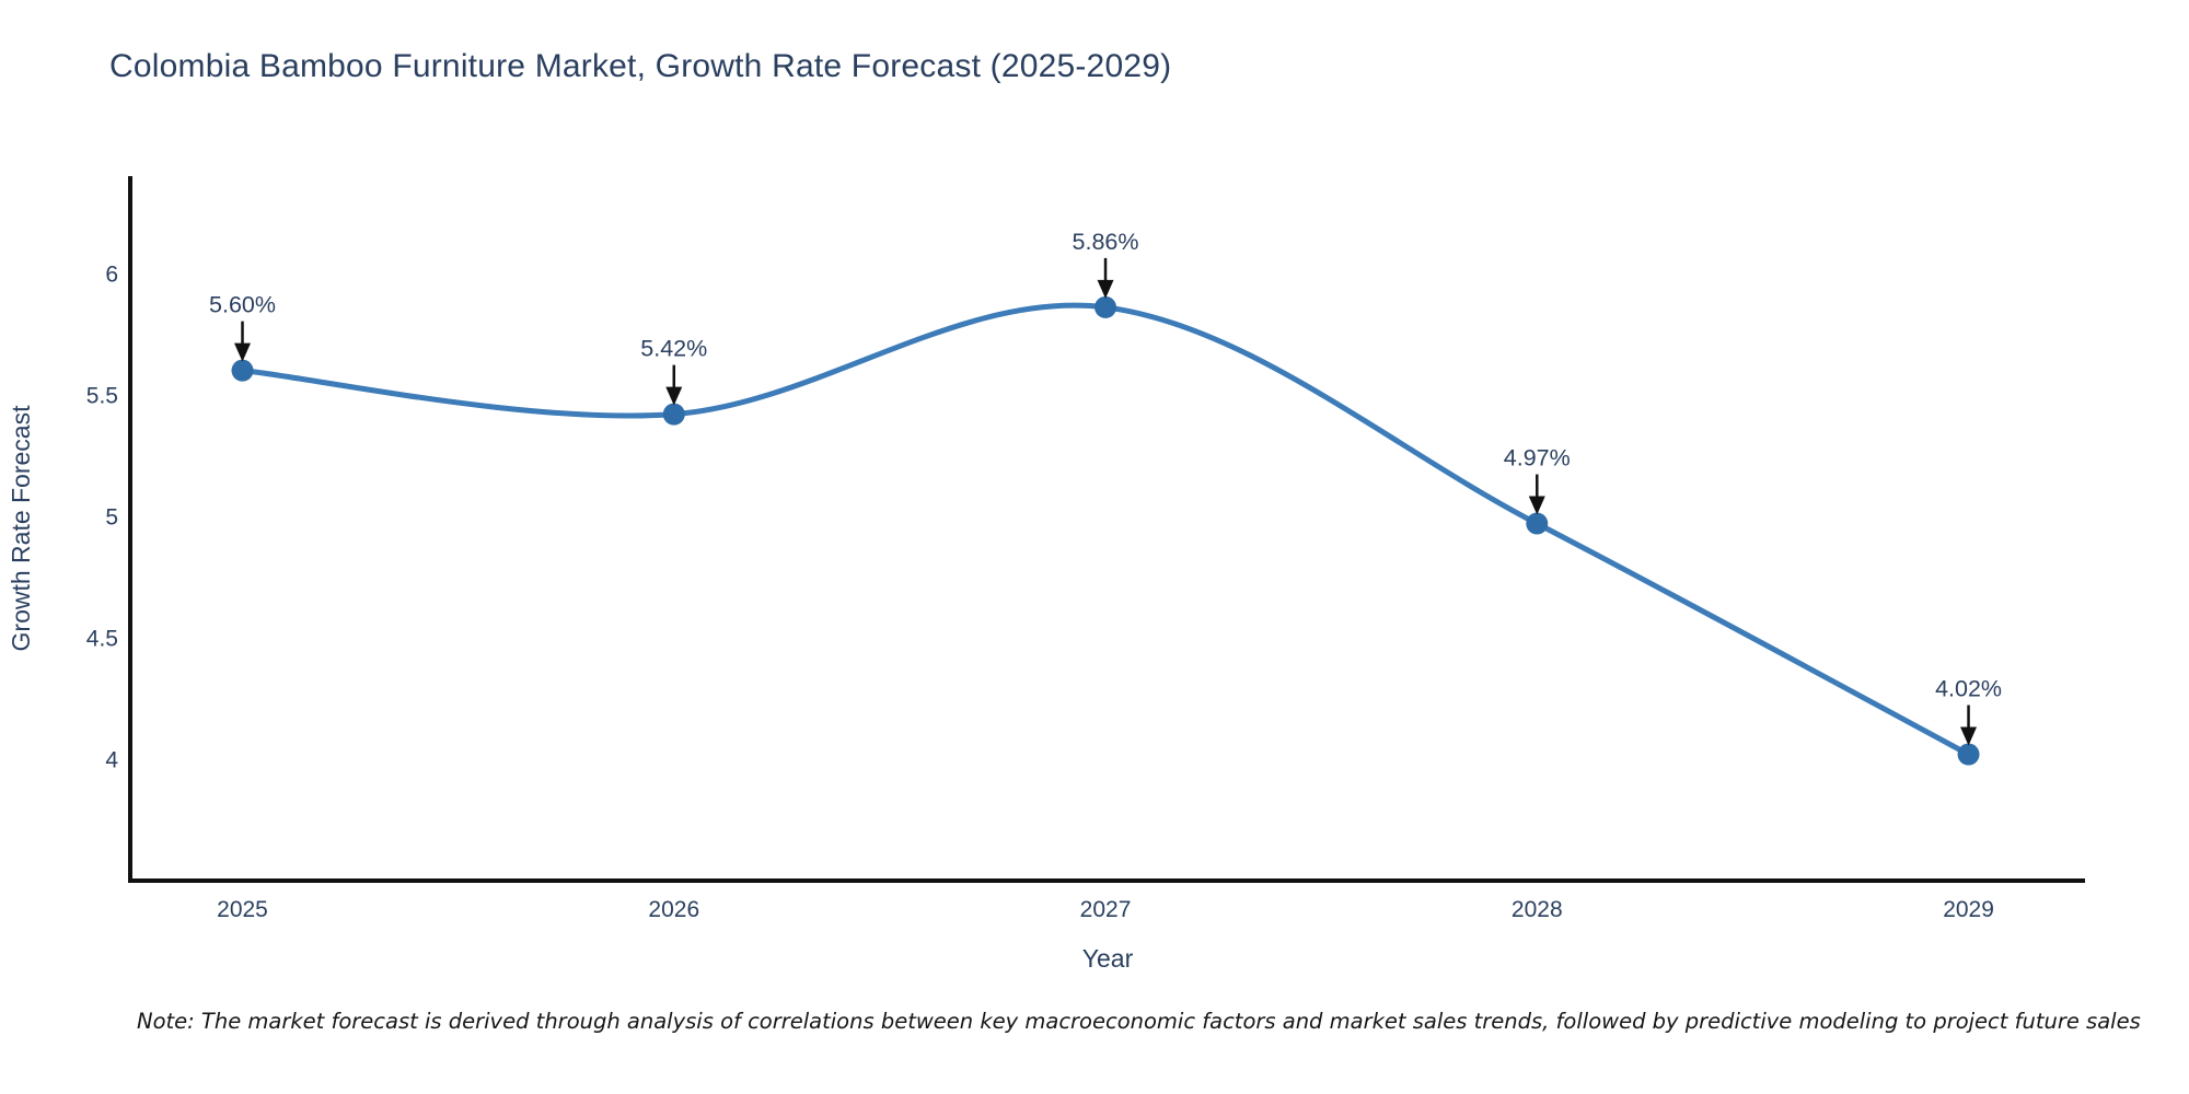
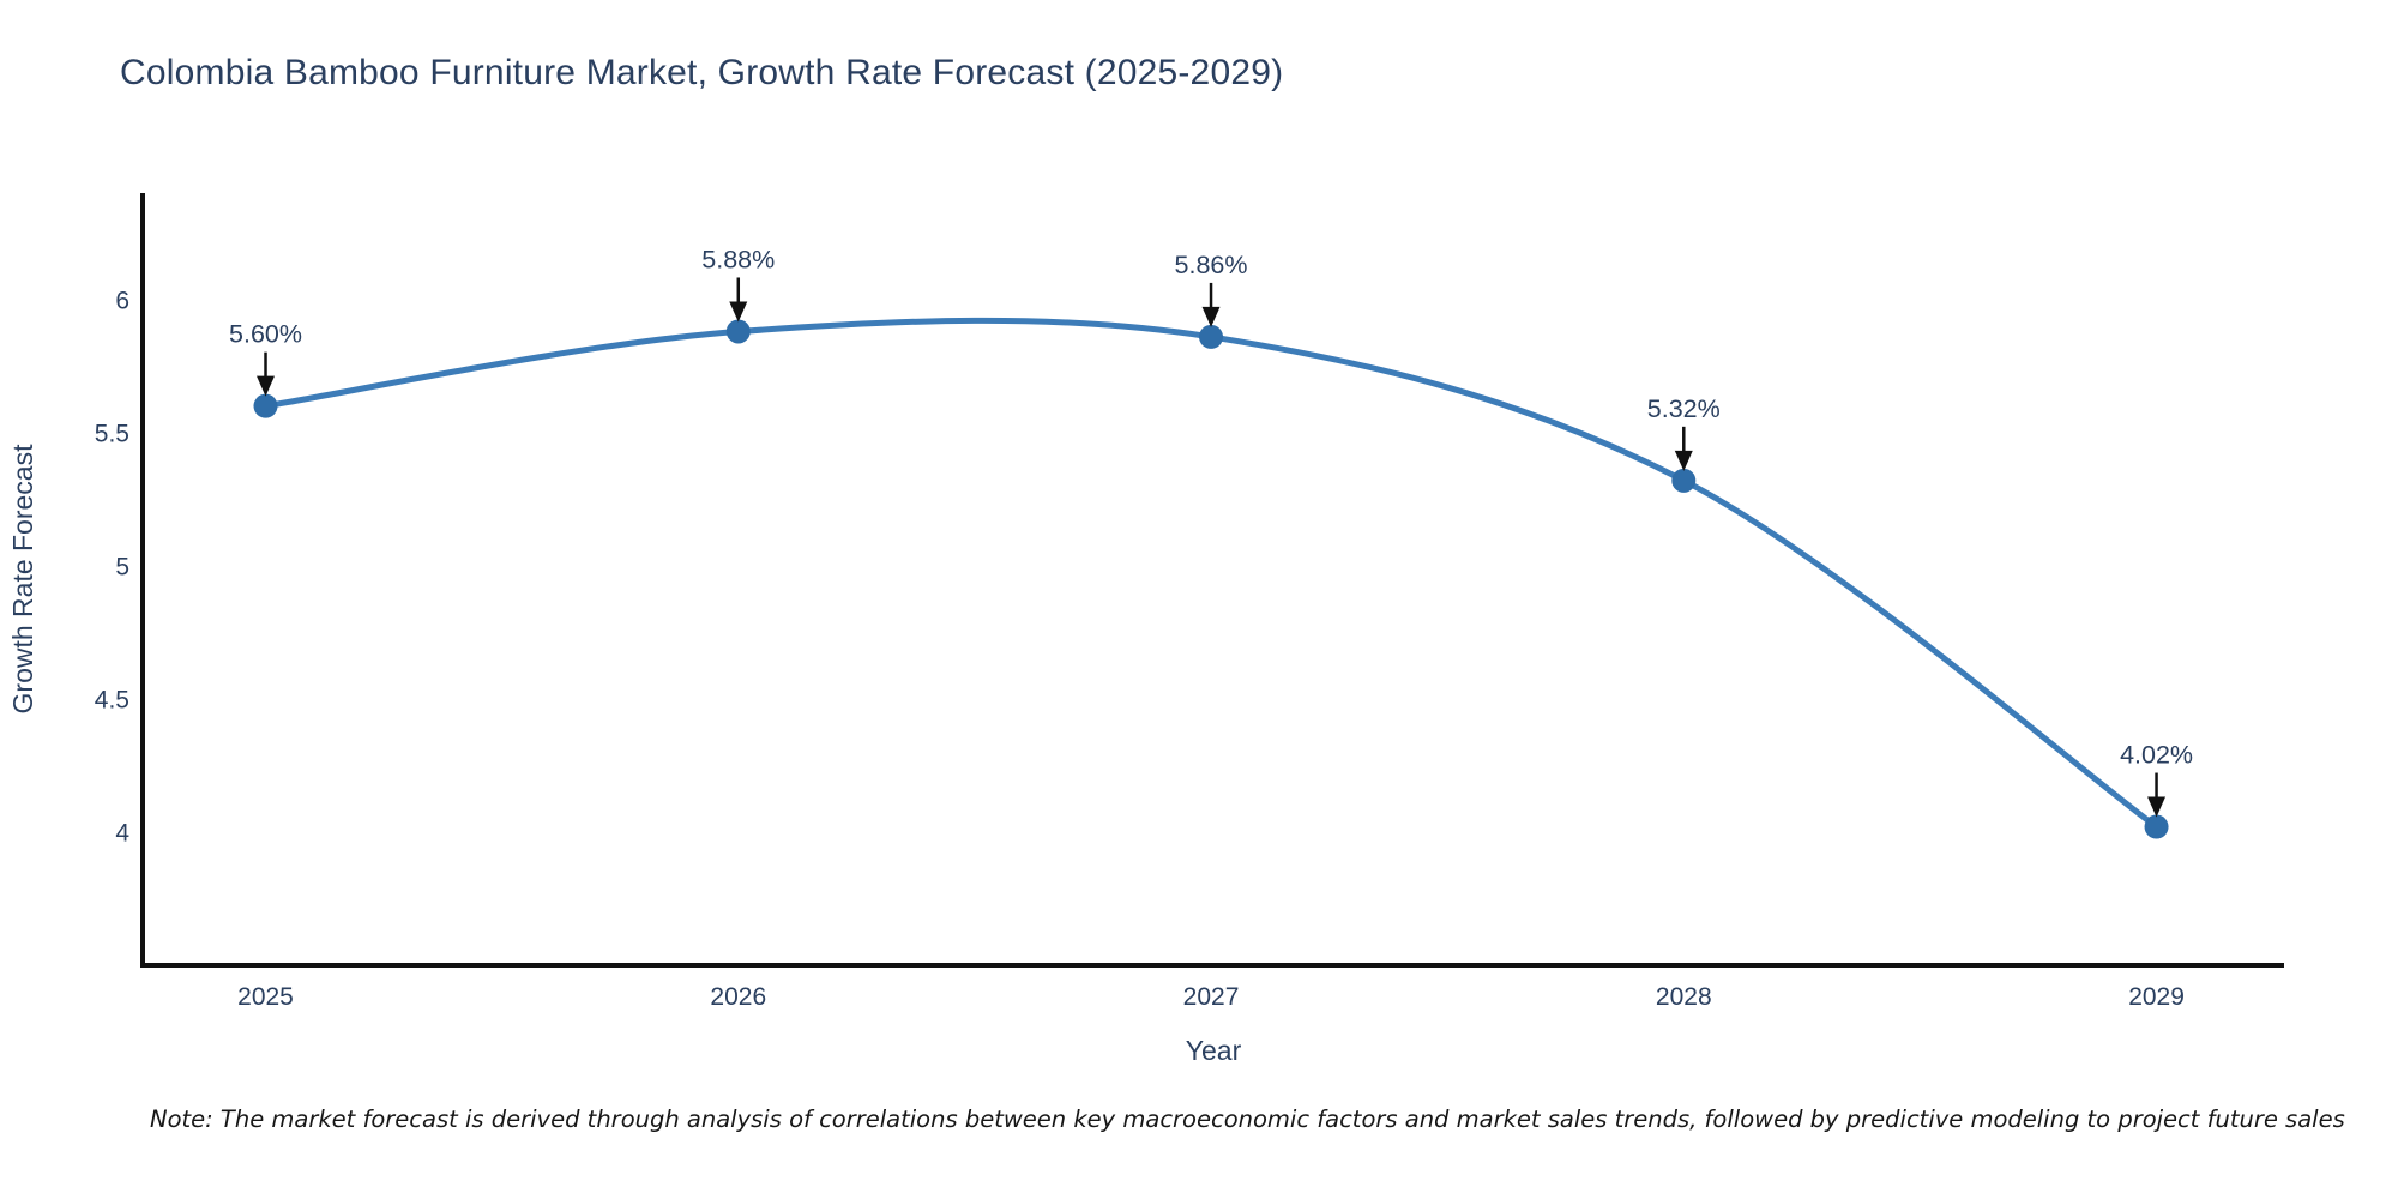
2026: 5.42% -> 5.88%
2028: 4.97% -> 5.32%
